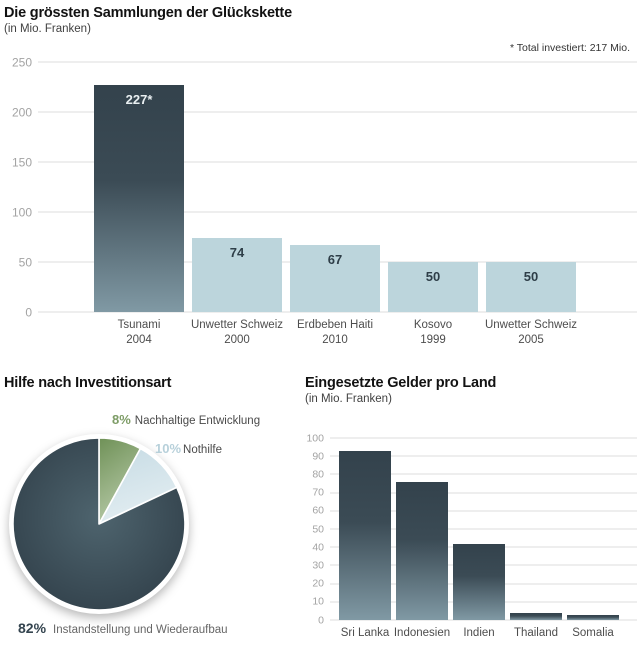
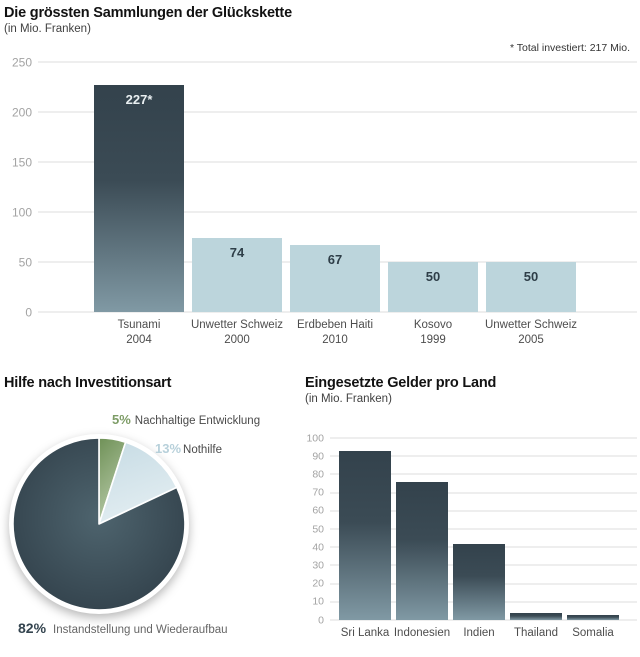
Hilfe nach Investitionsart/Nachhaltige Entwicklung: 8% -> 5%
Hilfe nach Investitionsart/Nothilfe: 10% -> 13%
